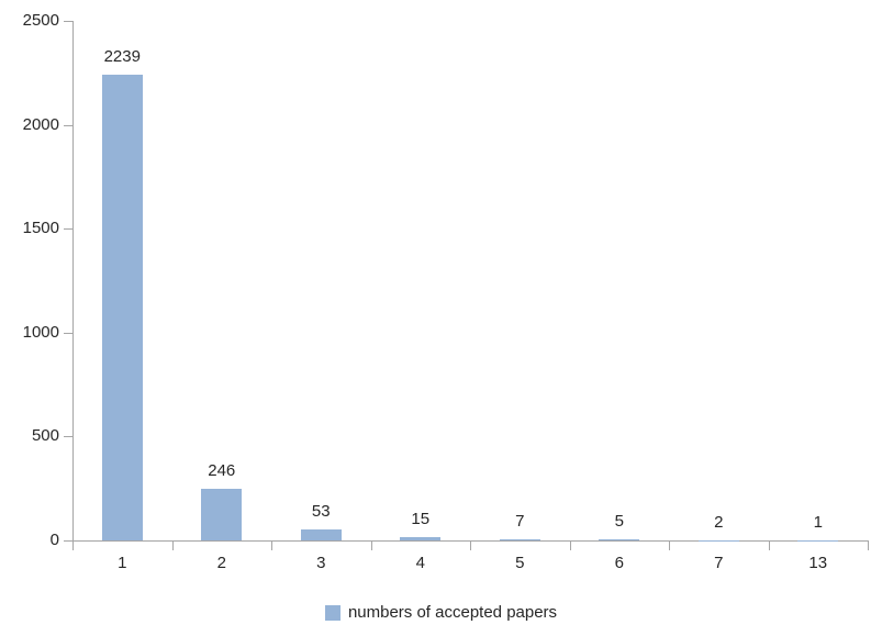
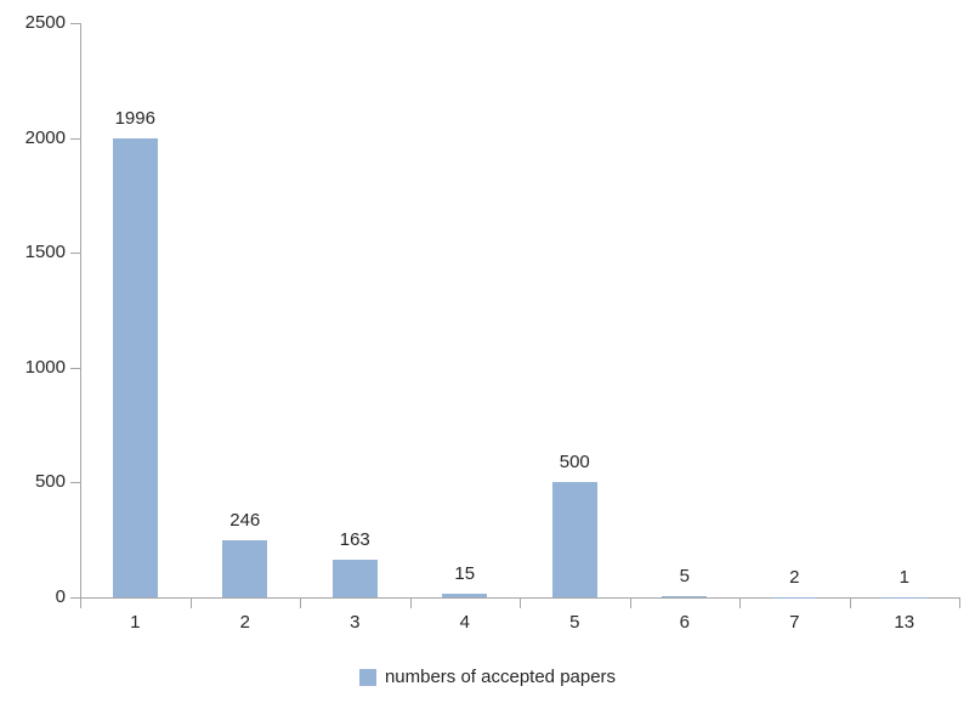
1: 2239 -> 1996
3: 53 -> 163
5: 7 -> 500
